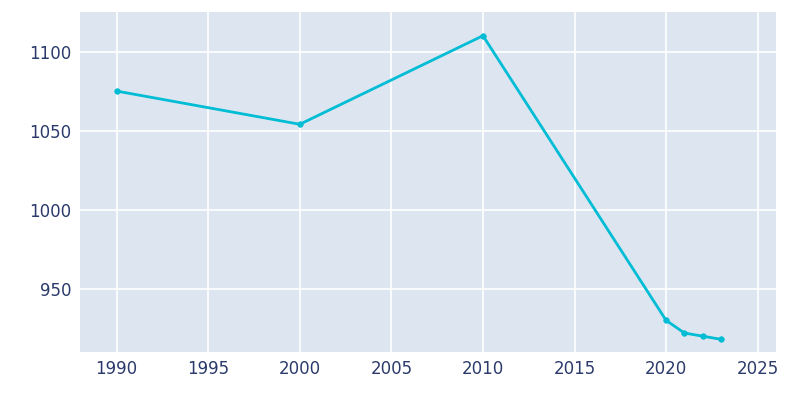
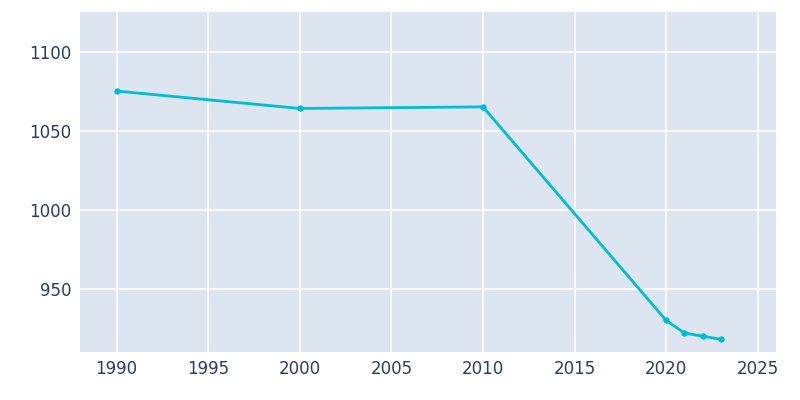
2000: 1054 -> 1064
2010: 1110 -> 1065
